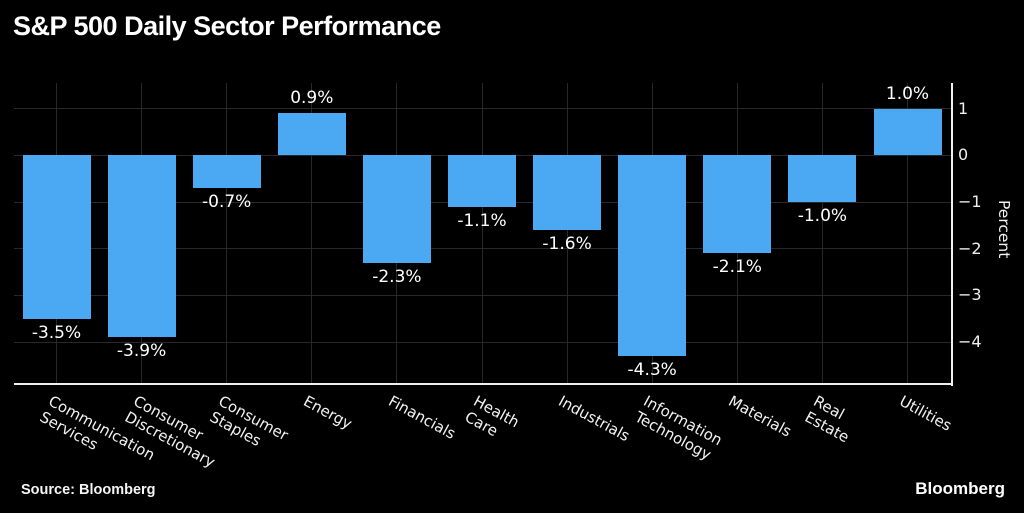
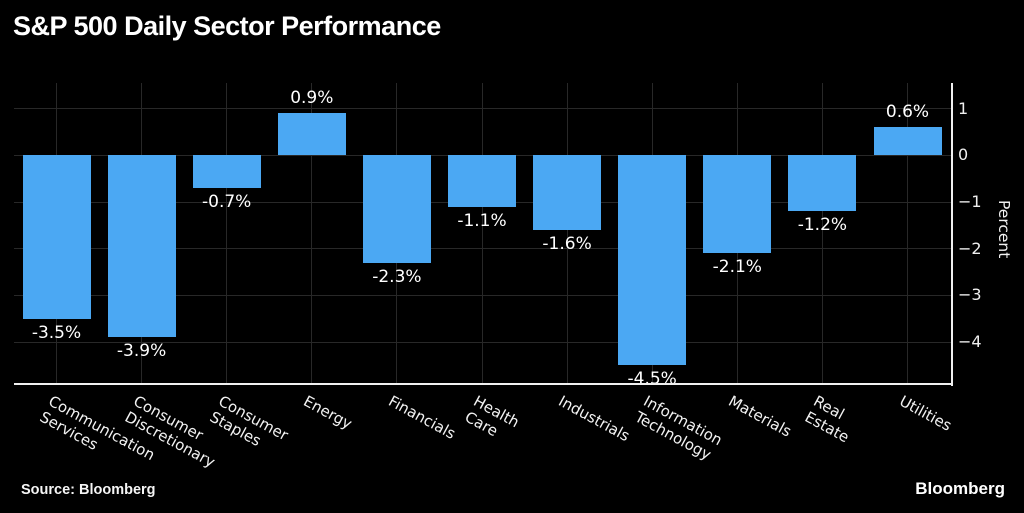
Information Technology: -4.3% -> -4.5%
Real Estate: -1.0% -> -1.2%
Utilities: 1.0% -> 0.6%
